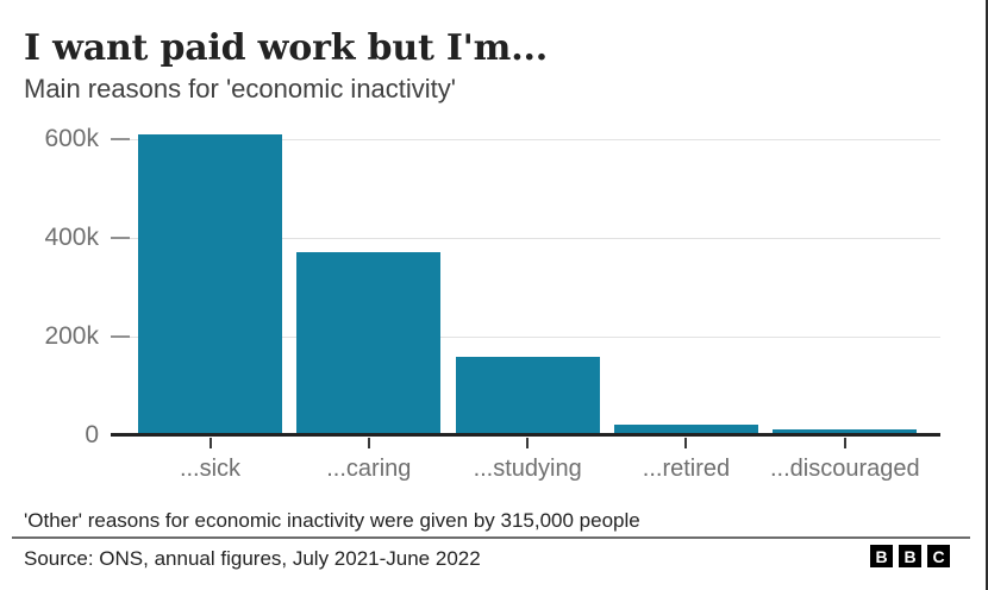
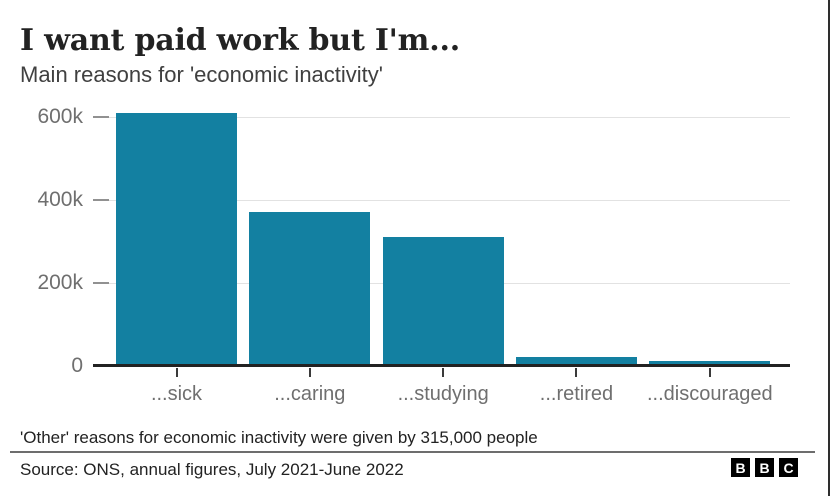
...studying: 160k -> 310k
